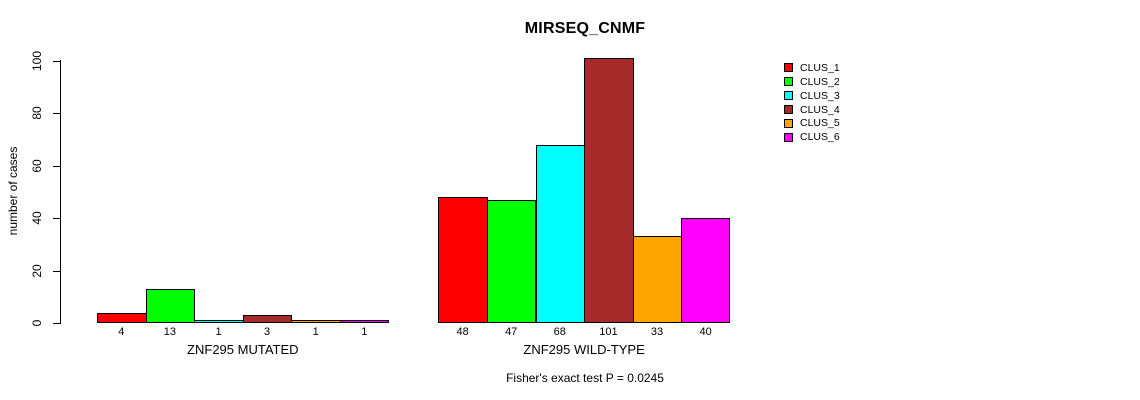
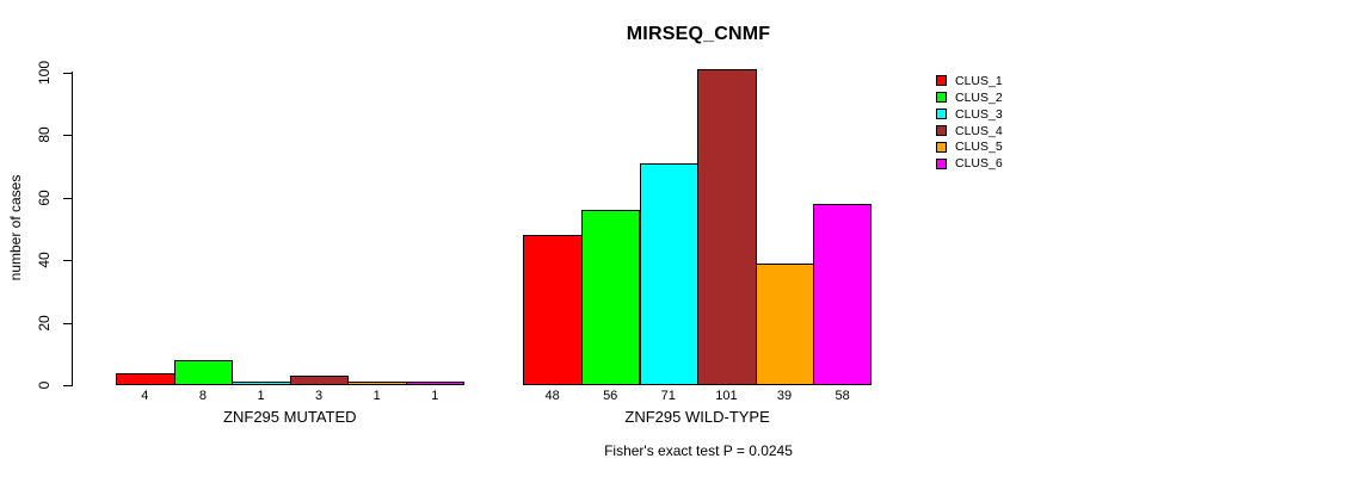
CLUS_2/ZNF295 MUTATED: 13 -> 8
CLUS_2/ZNF295 WILD-TYPE: 47 -> 56
CLUS_3/ZNF295 WILD-TYPE: 68 -> 71
CLUS_5/ZNF295 WILD-TYPE: 33 -> 39
CLUS_6/ZNF295 WILD-TYPE: 40 -> 58
